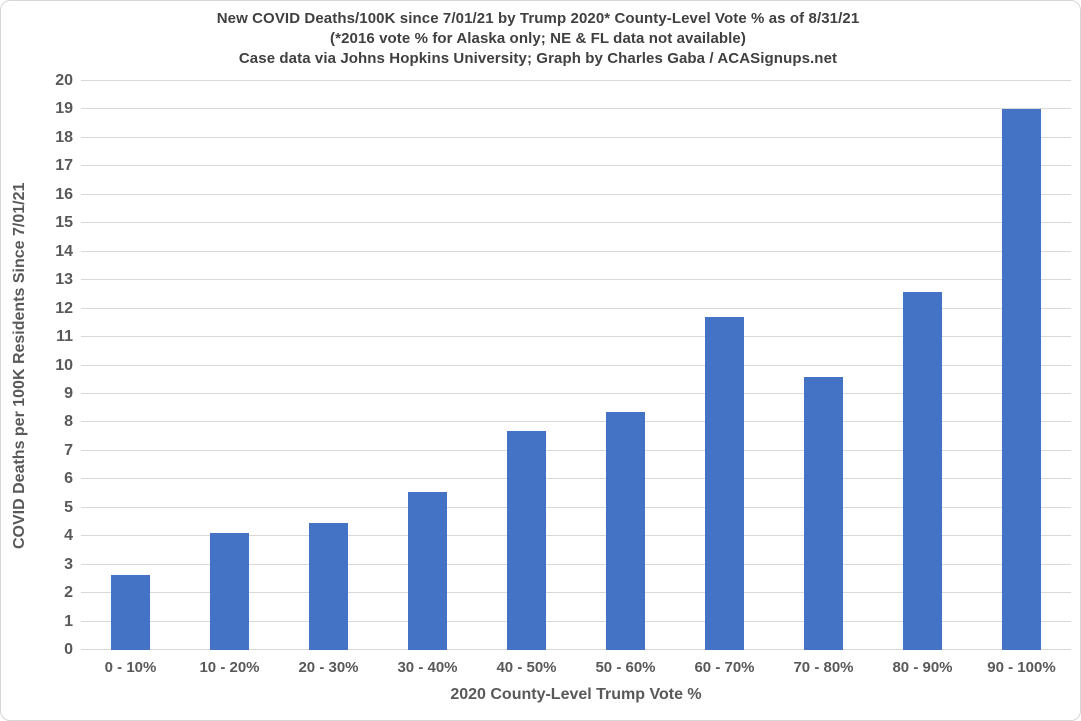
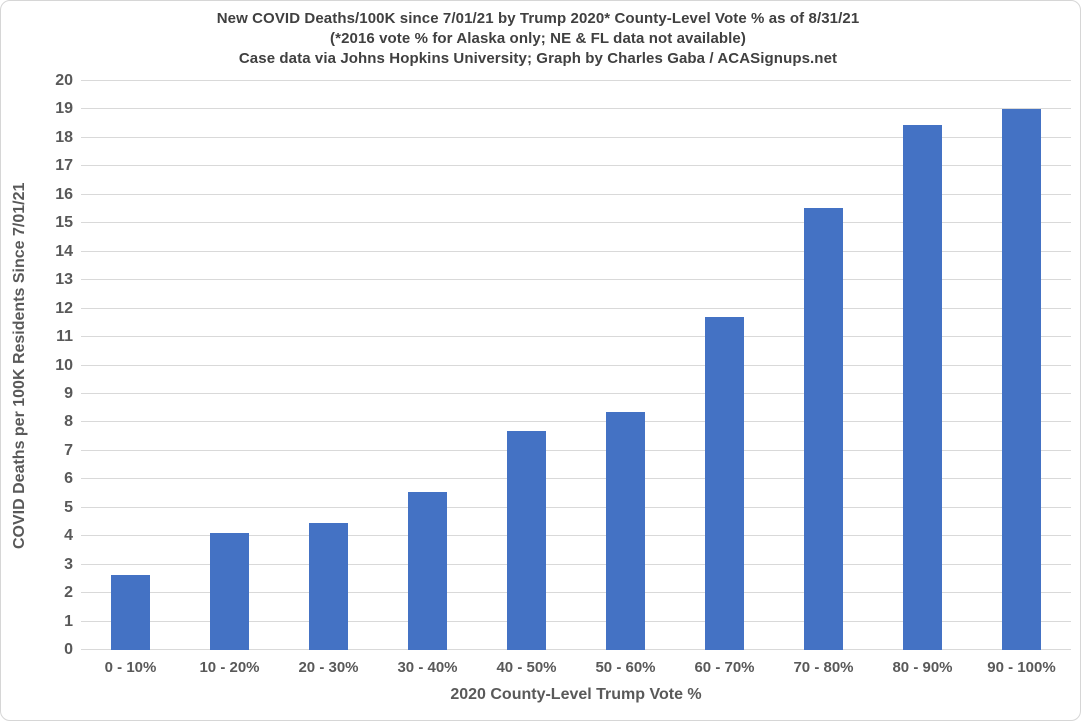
70 - 80%: 9.6 -> 15.6
80 - 90%: 12.6 -> 18.4
